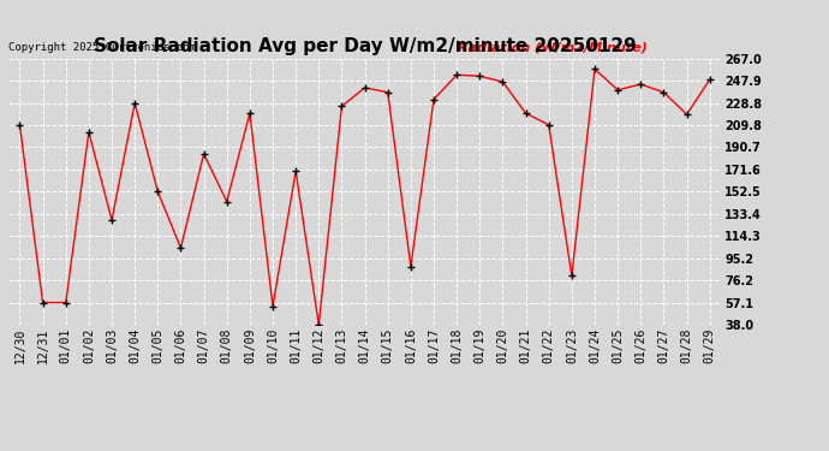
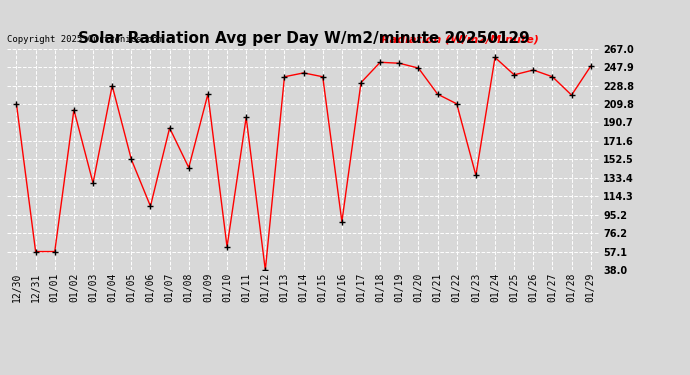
01/10: 54 -> 62
01/11: 170 -> 196
01/13: 226 -> 238
01/23: 80 -> 136
